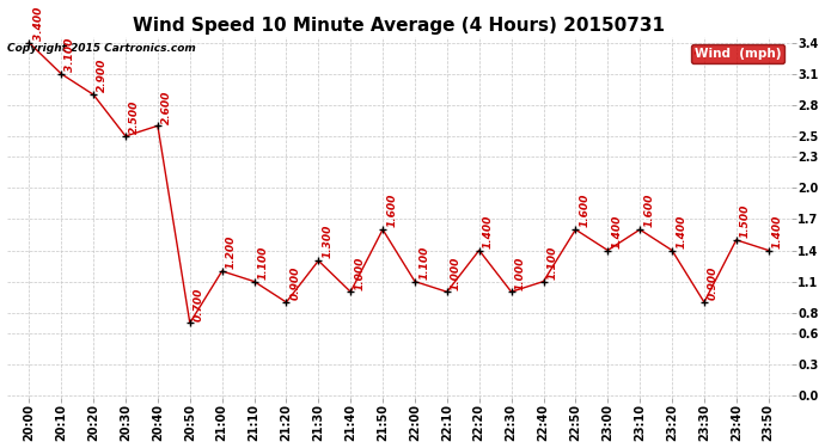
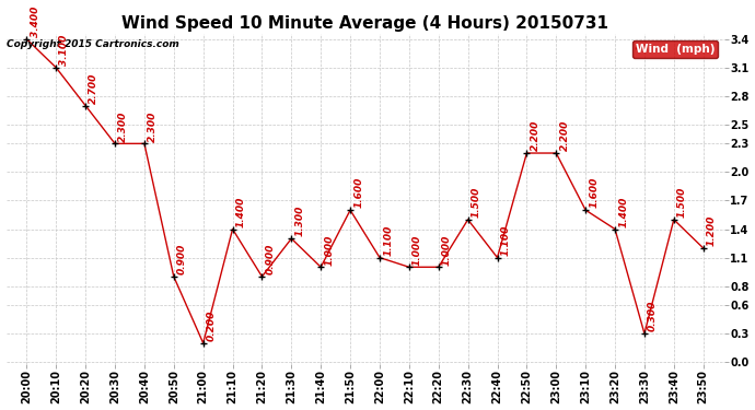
20:20: 2.900 -> 2.700
20:30: 2.500 -> 2.300
20:40: 2.600 -> 2.300
20:50: 0.700 -> 0.900
21:00: 1.200 -> 0.200
21:10: 1.100 -> 1.400
22:20: 1.400 -> 1.000
22:30: 1.000 -> 1.500
22:50: 1.600 -> 2.200
23:00: 1.400 -> 2.200
23:30: 0.900 -> 0.300
23:50: 1.400 -> 1.200
